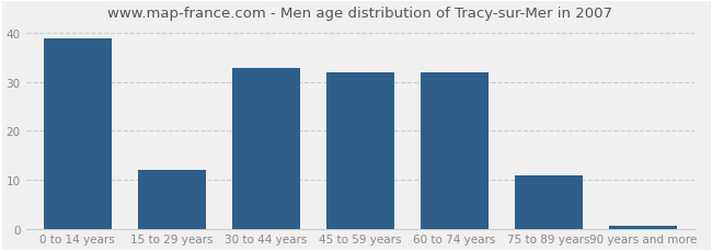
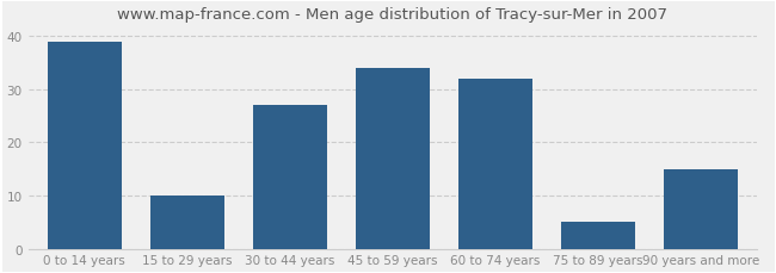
15 to 29 years: 12.0 -> 10.0
30 to 44 years: 33.0 -> 27.0
45 to 59 years: 32.0 -> 34.0
75 to 89 years: 11.0 -> 5.0
90 years and more: 0.5 -> 15.0
